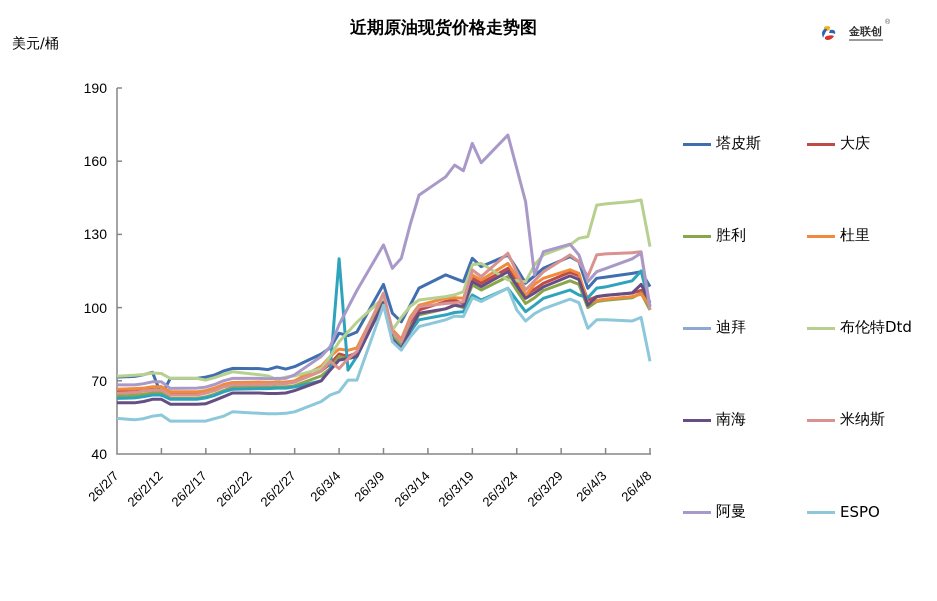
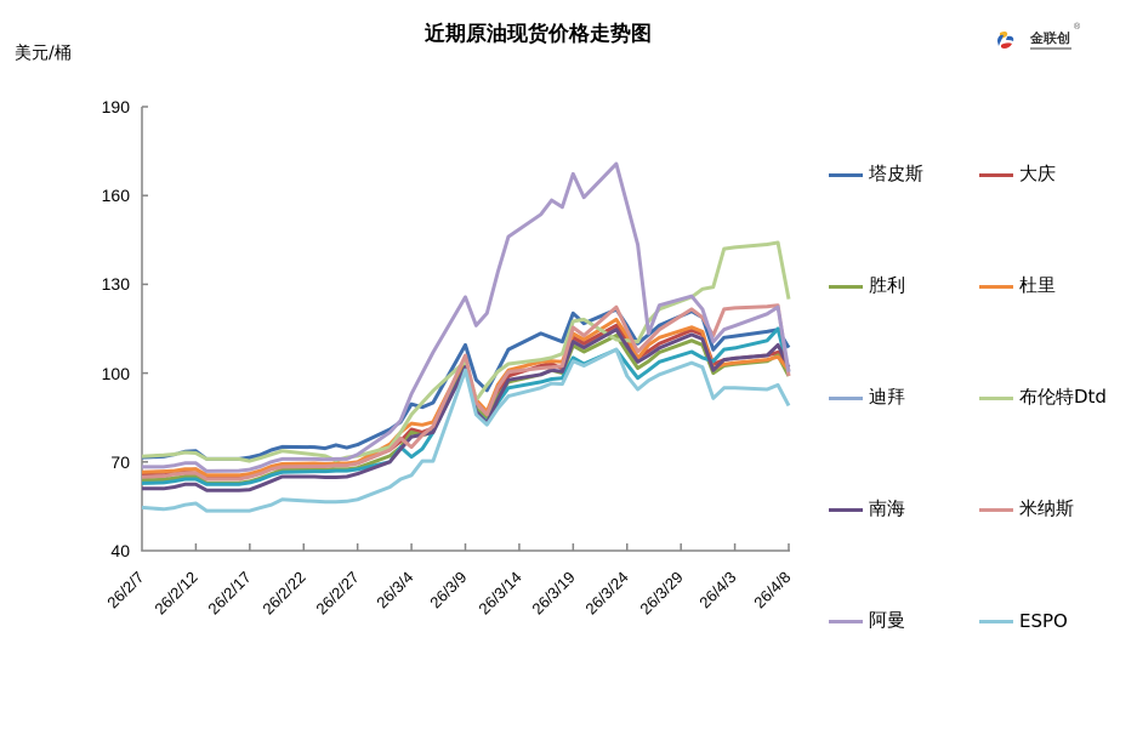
塔皮斯/26/2/12: 64 -> 74
迪拜/26/3/4: 120 -> 72
ESPO/26/4/8: 78 -> 89
